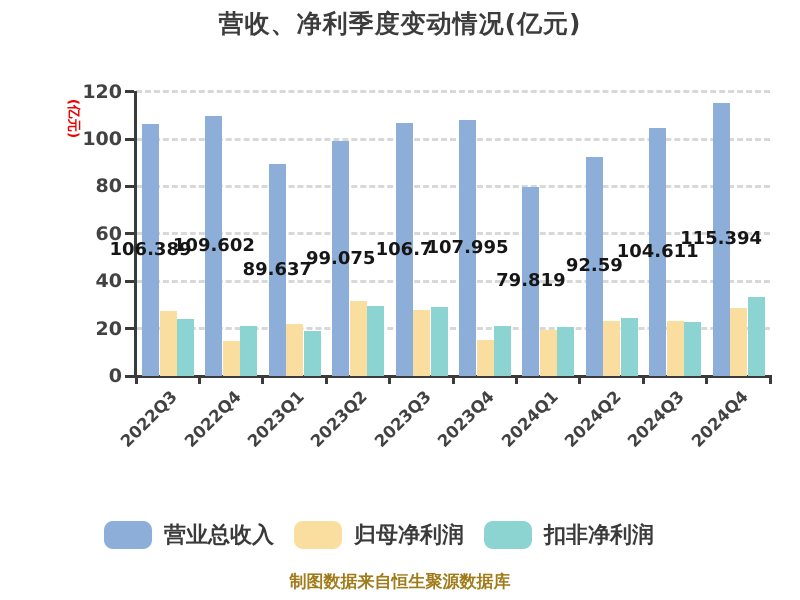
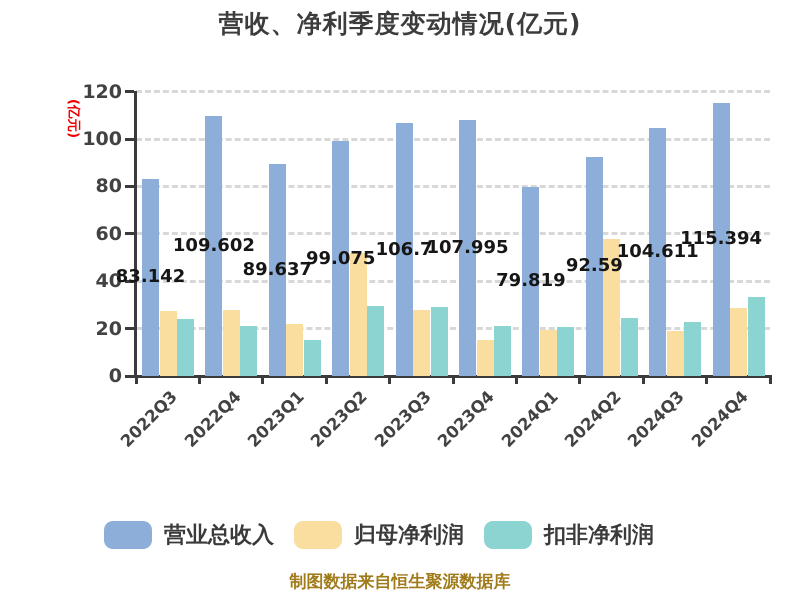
营业总收入/2022Q3: 106.389 -> 83.142
归母净利润/2022Q4: 15 -> 28
扣非净利润/2023Q1: 19 -> 15
归母净利润/2023Q2: 32 -> 52
归母净利润/2024Q2: 23 -> 58
归母净利润/2024Q3: 23 -> 19
